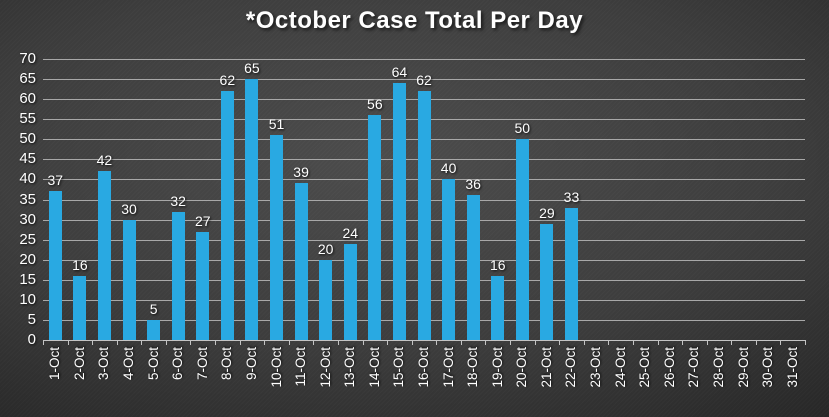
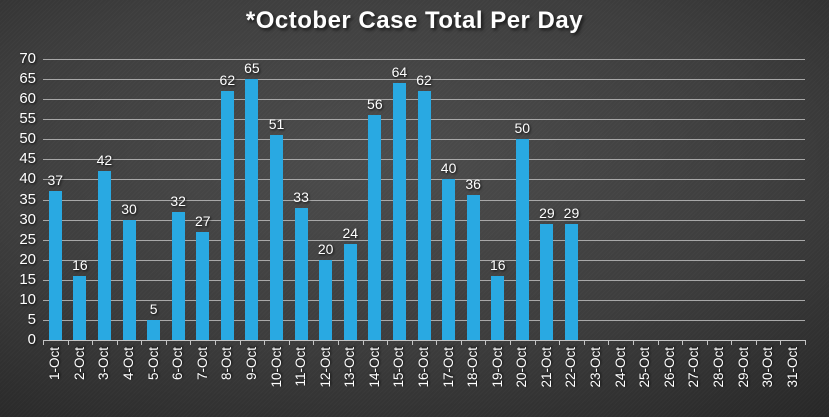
11-Oct: 39 -> 33
22-Oct: 33 -> 29
